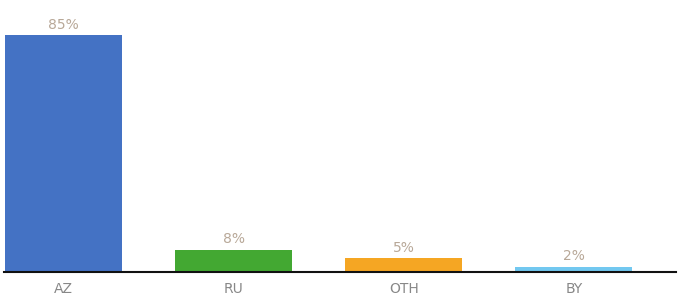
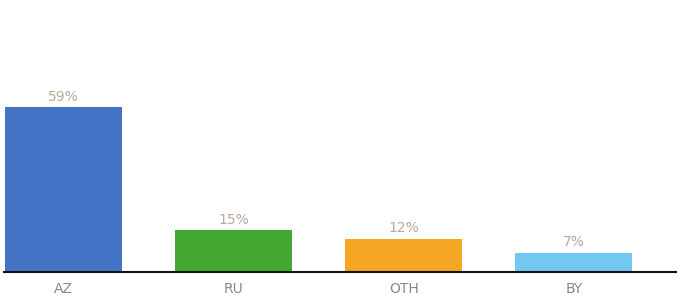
AZ: 85% -> 59%
RU: 8% -> 15%
OTH: 5% -> 12%
BY: 2% -> 7%
